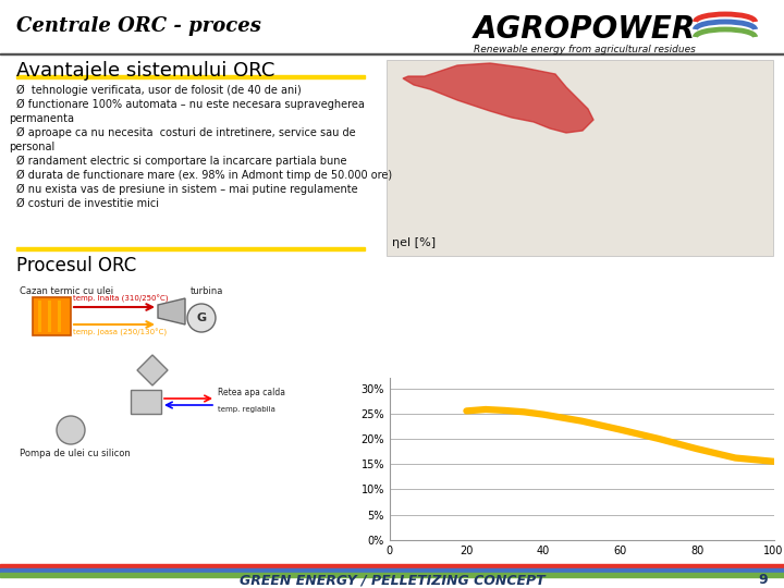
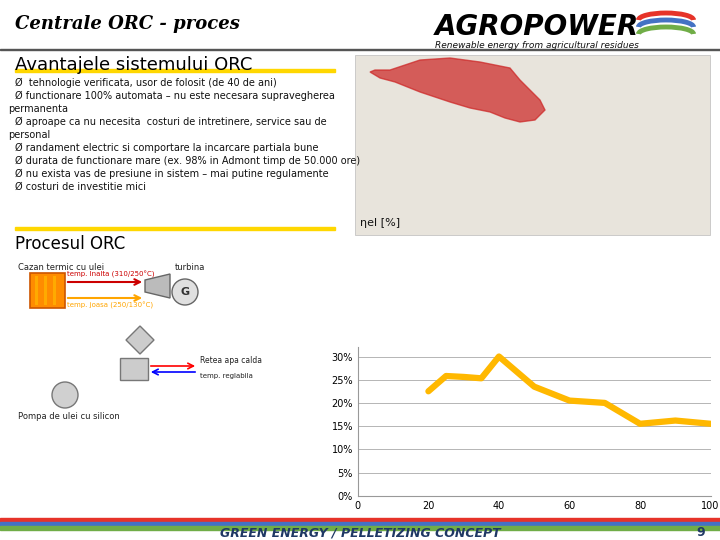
20: 25.5% -> 22.5%
40: 24.8% -> 30.0%
60: 21.8% -> 20.5%
80: 18.0% -> 15.5%
